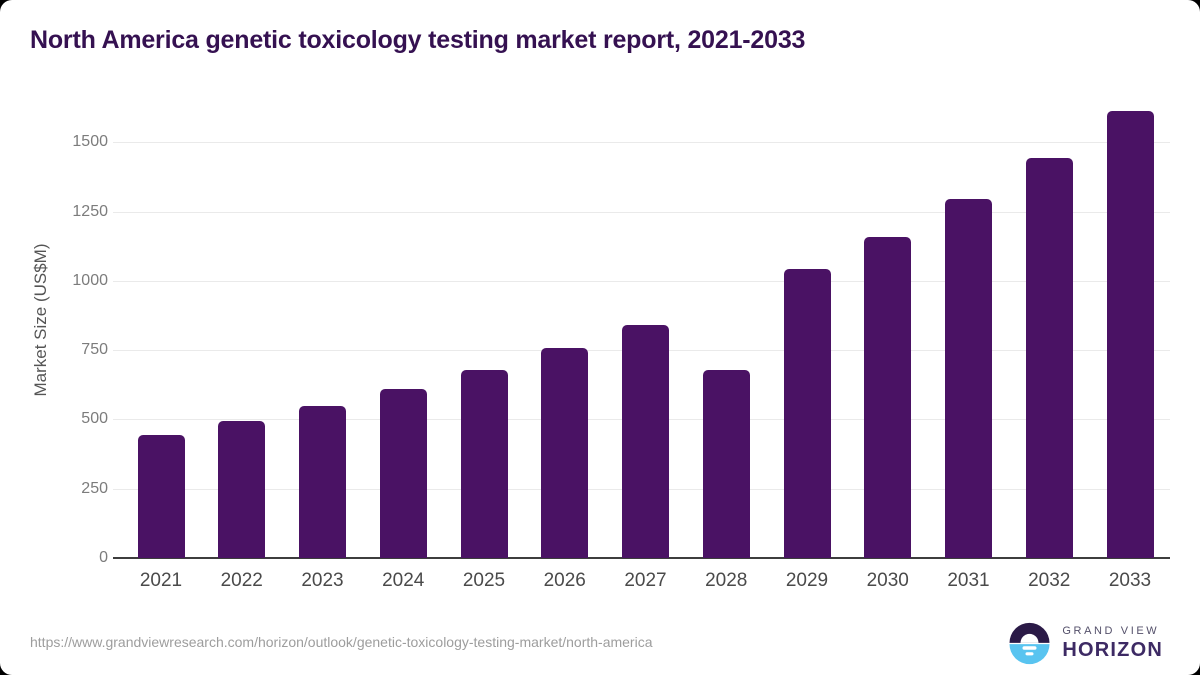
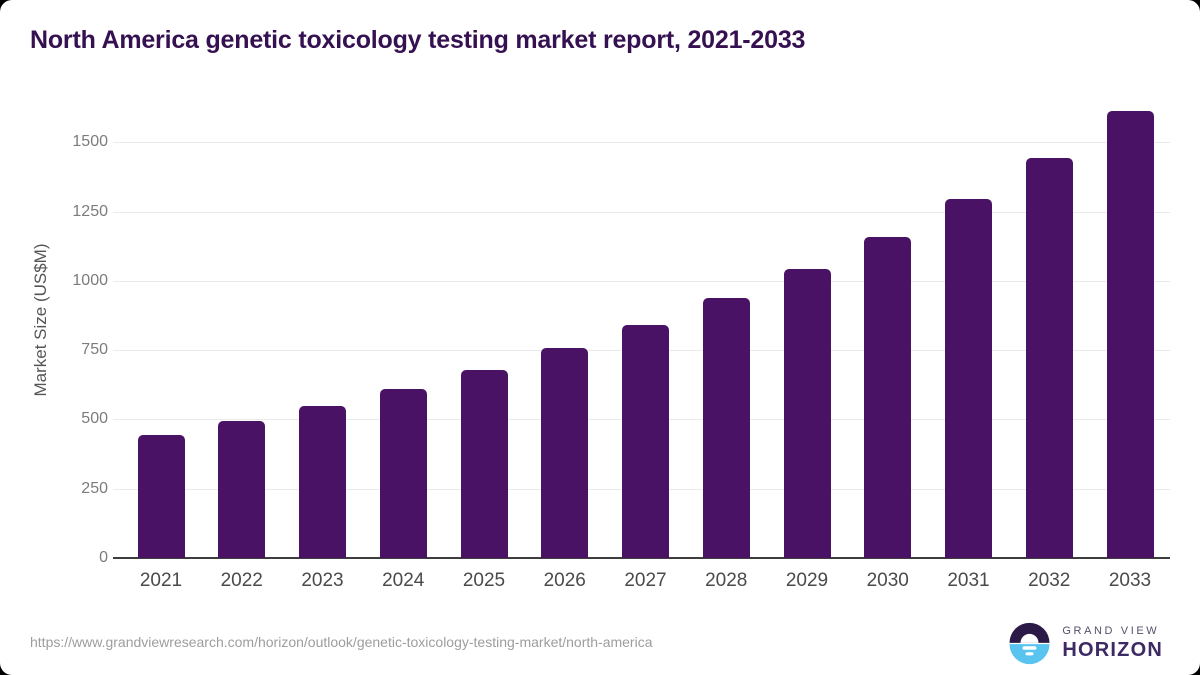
2028: 680 -> 940
